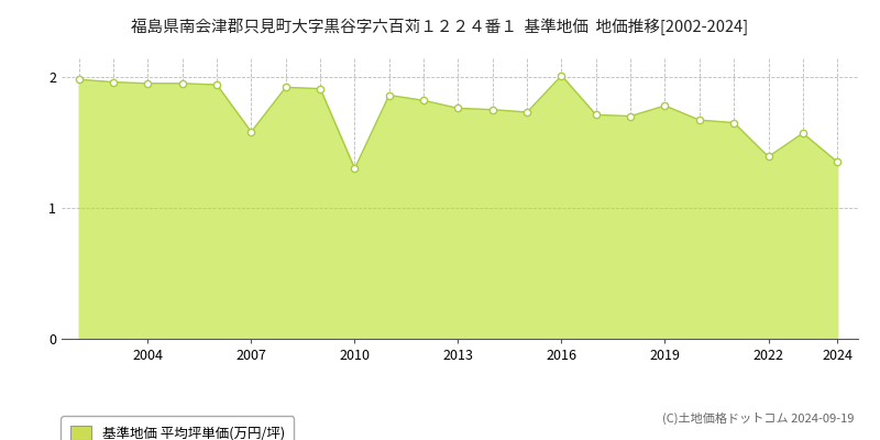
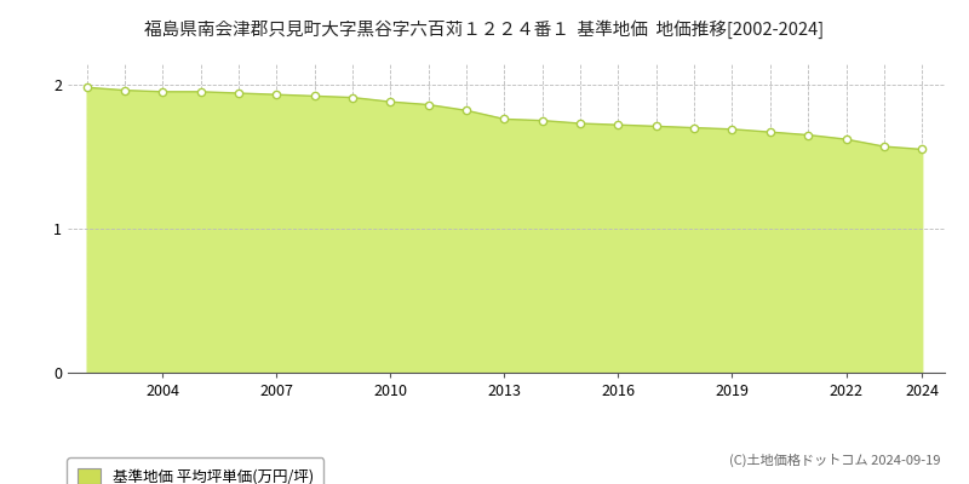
2007: 1.58 -> 1.93
2010: 1.30 -> 1.88
2016: 2.01 -> 1.72
2019: 1.78 -> 1.69
2022: 1.39 -> 1.62
2024: 1.35 -> 1.55
